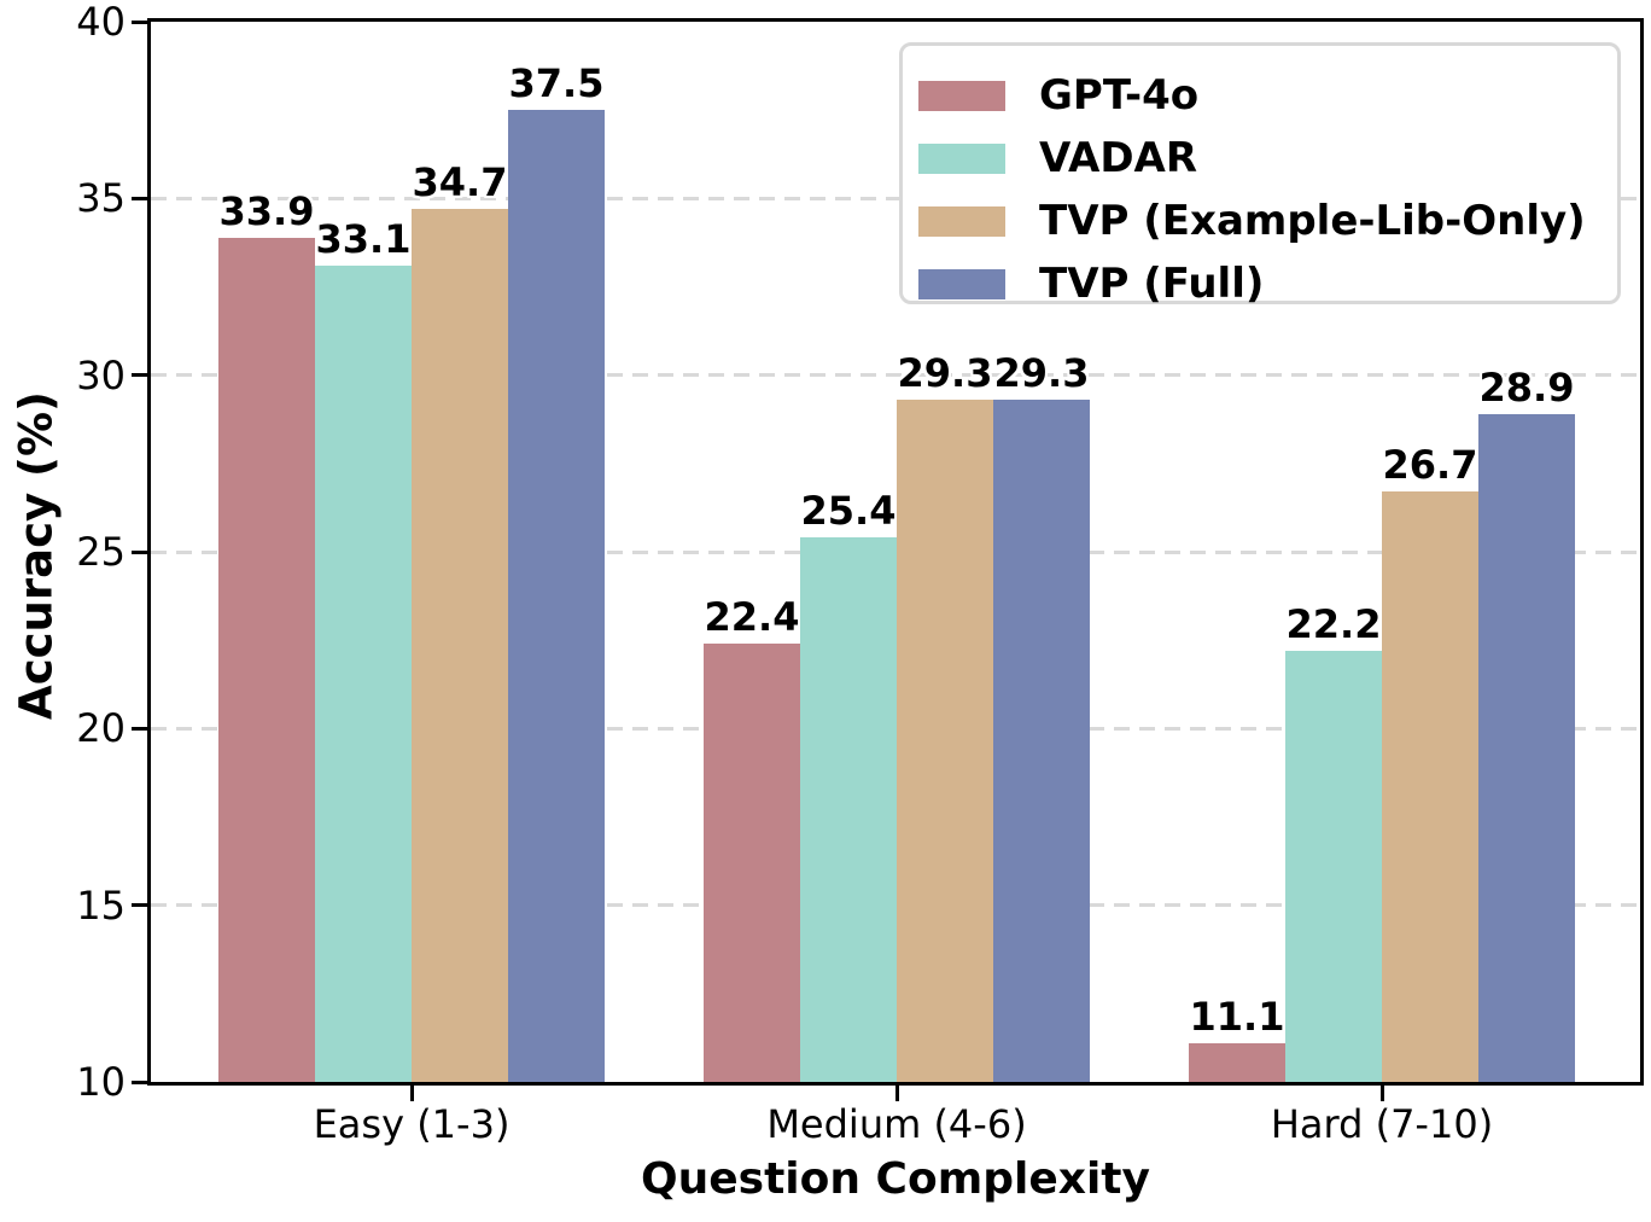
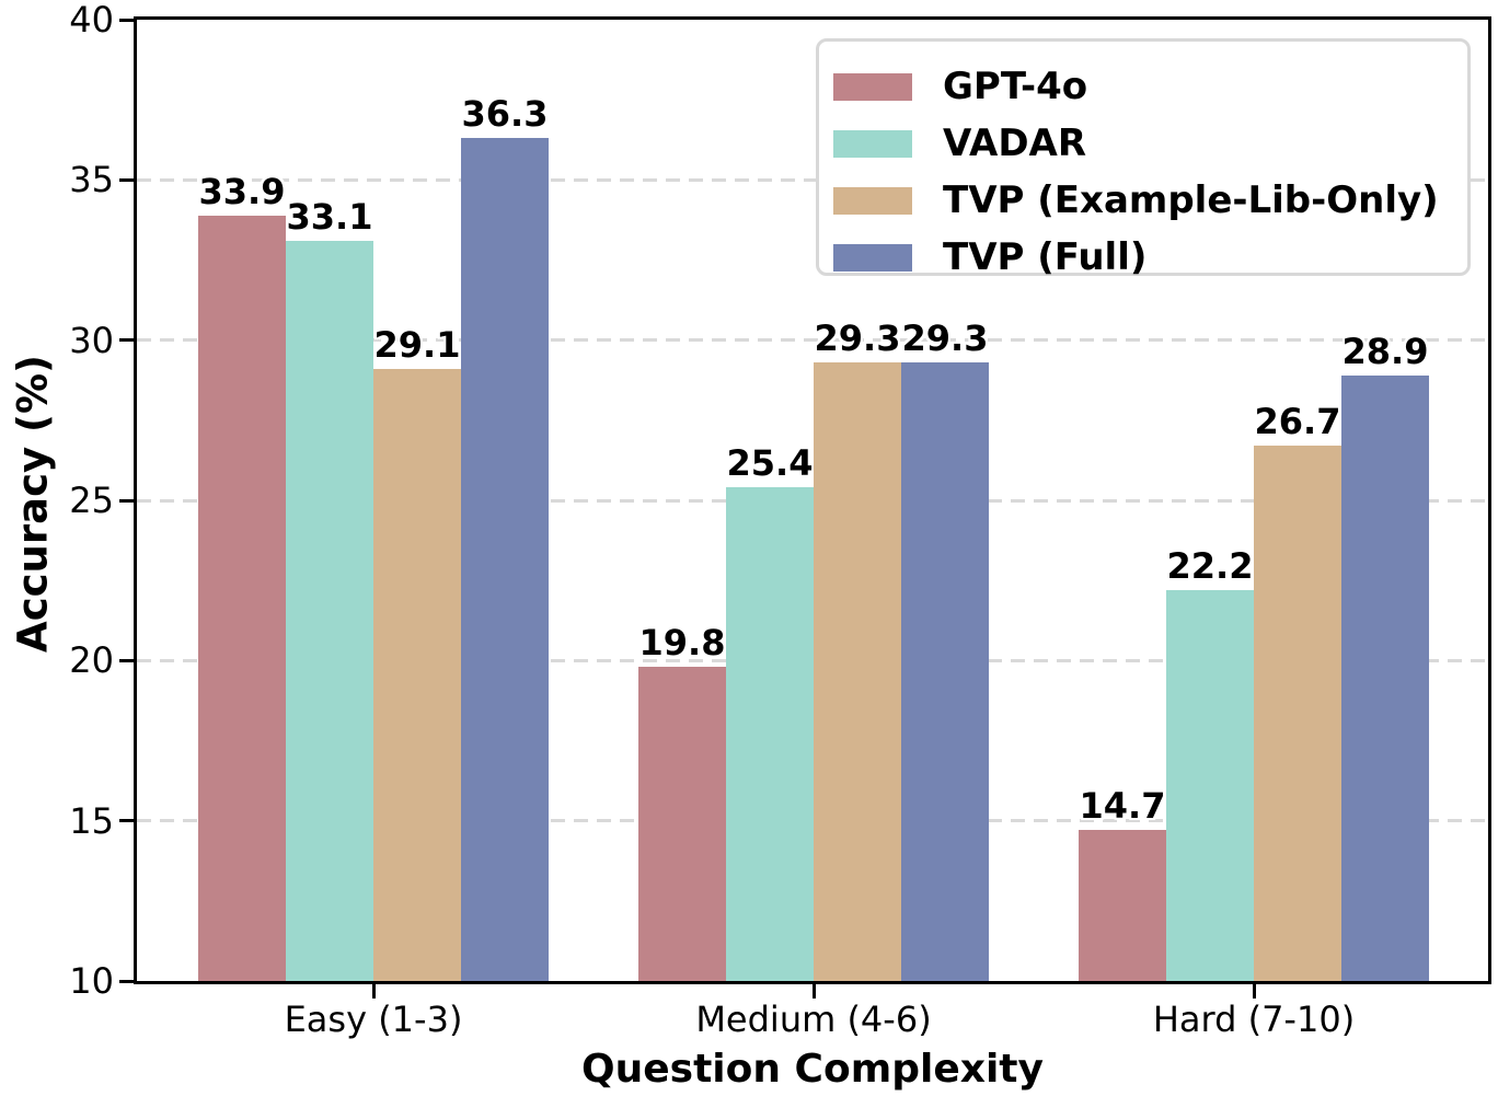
TVP (Example-Lib-Only)/Easy (1-3): 34.7 -> 29.1
TVP (Full)/Easy (1-3): 37.5 -> 36.3
GPT-4o/Medium (4-6): 22.4 -> 19.8
GPT-4o/Hard (7-10): 11.1 -> 14.7
